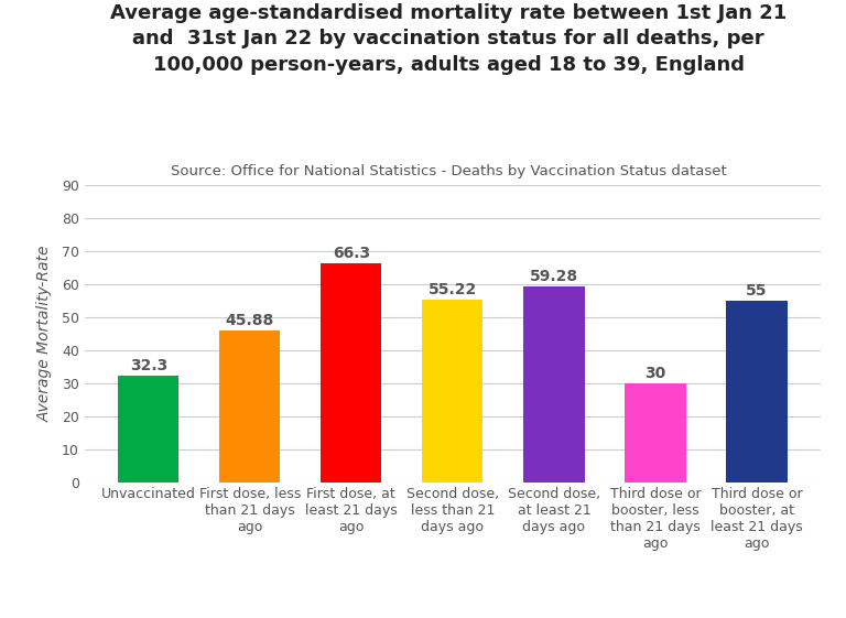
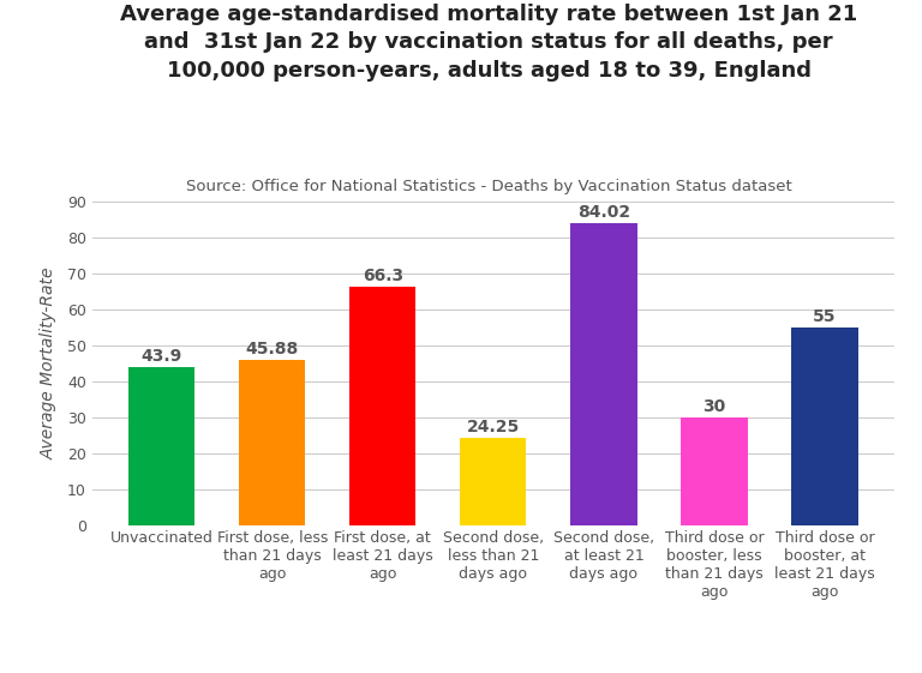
Unvaccinated: 32.3 -> 43.9
Second dose, less than 21 days ago: 55.22 -> 24.25
Second dose, at least 21 days ago: 59.28 -> 84.02
